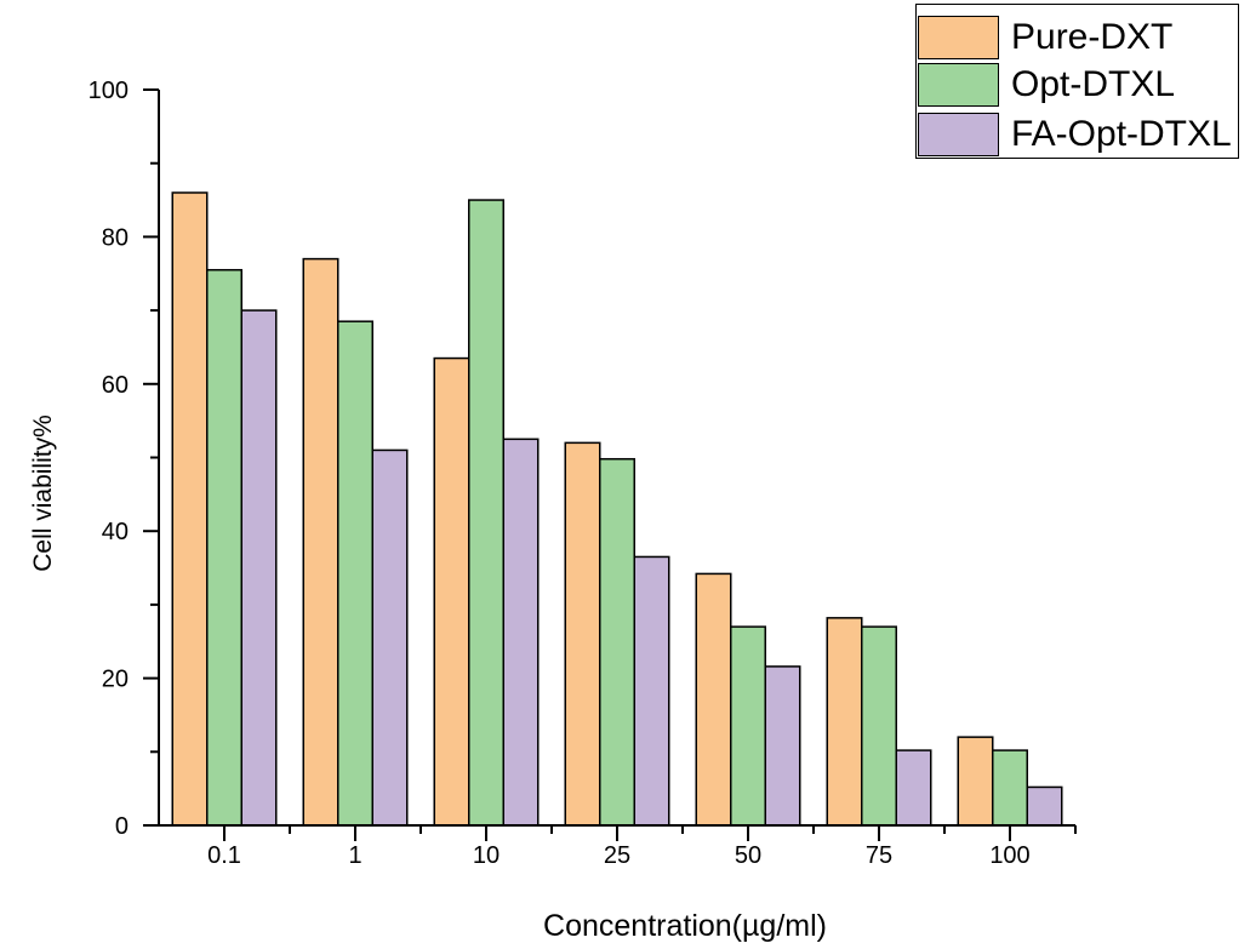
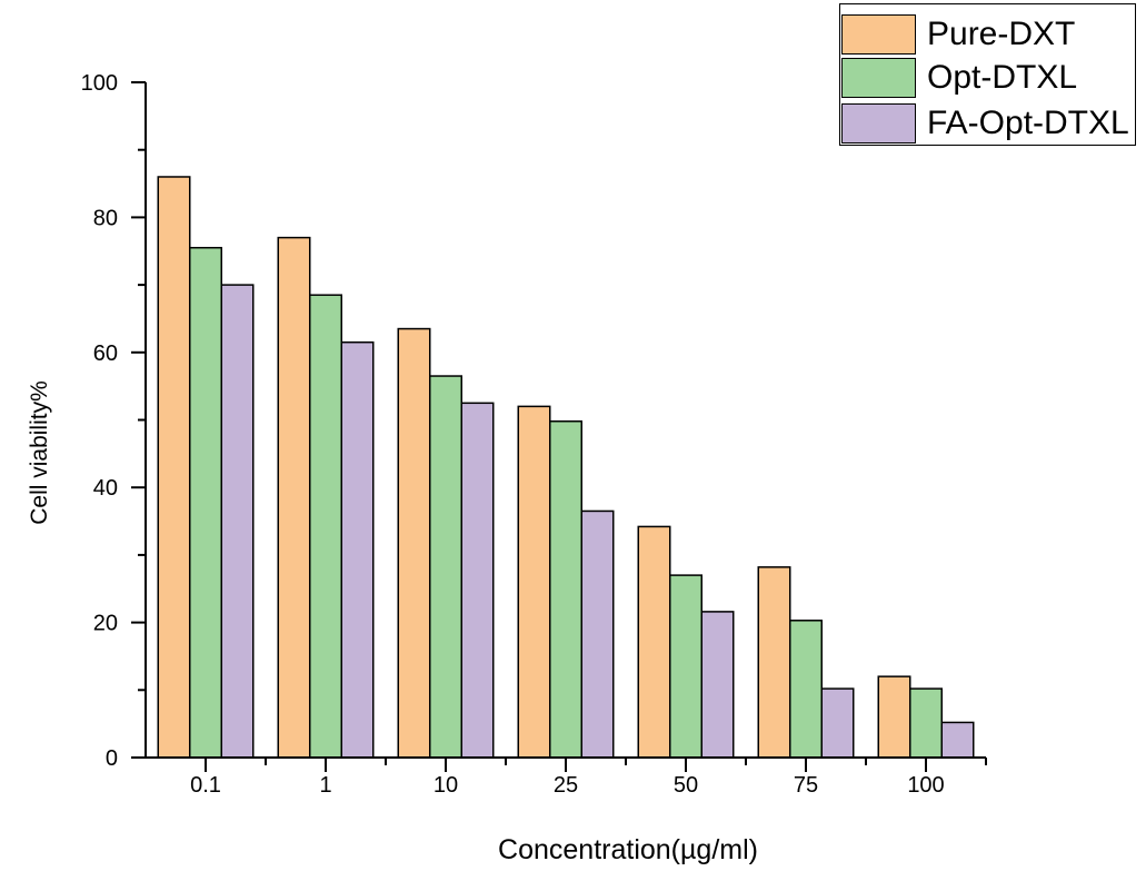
FA-Opt-DTXL/1: 51 -> 62
Opt-DTXL/10: 85 -> 56
Opt-DTXL/75: 27 -> 20
